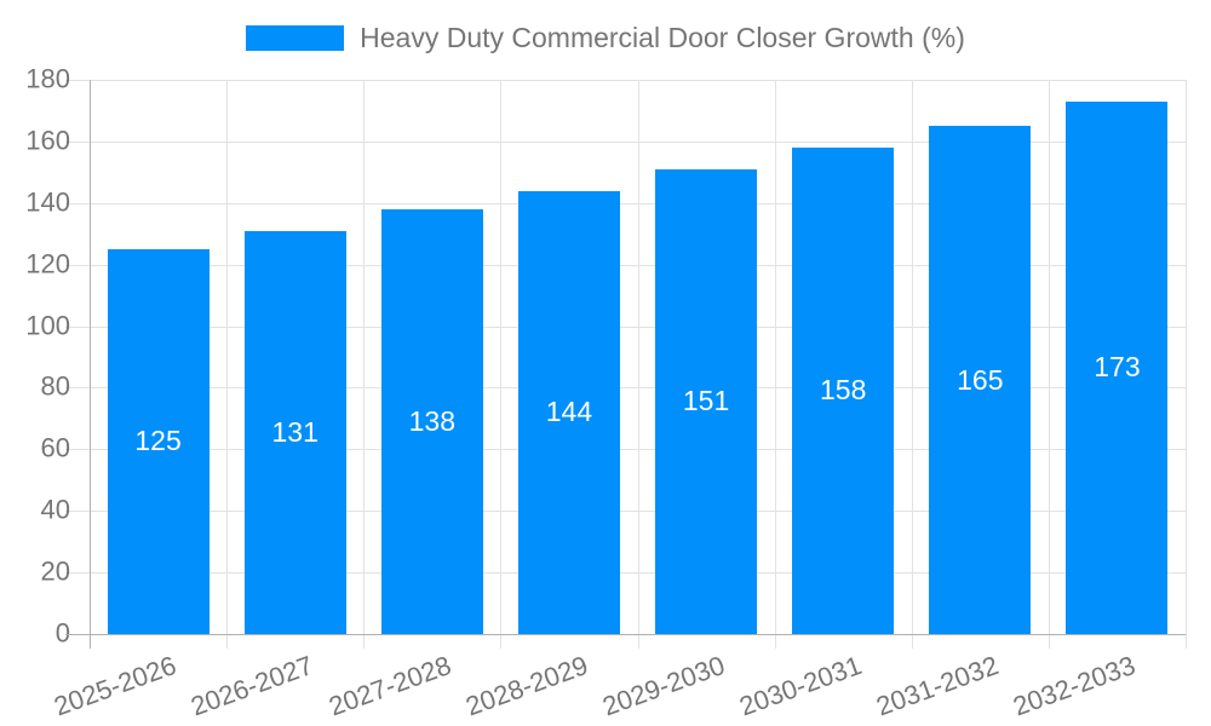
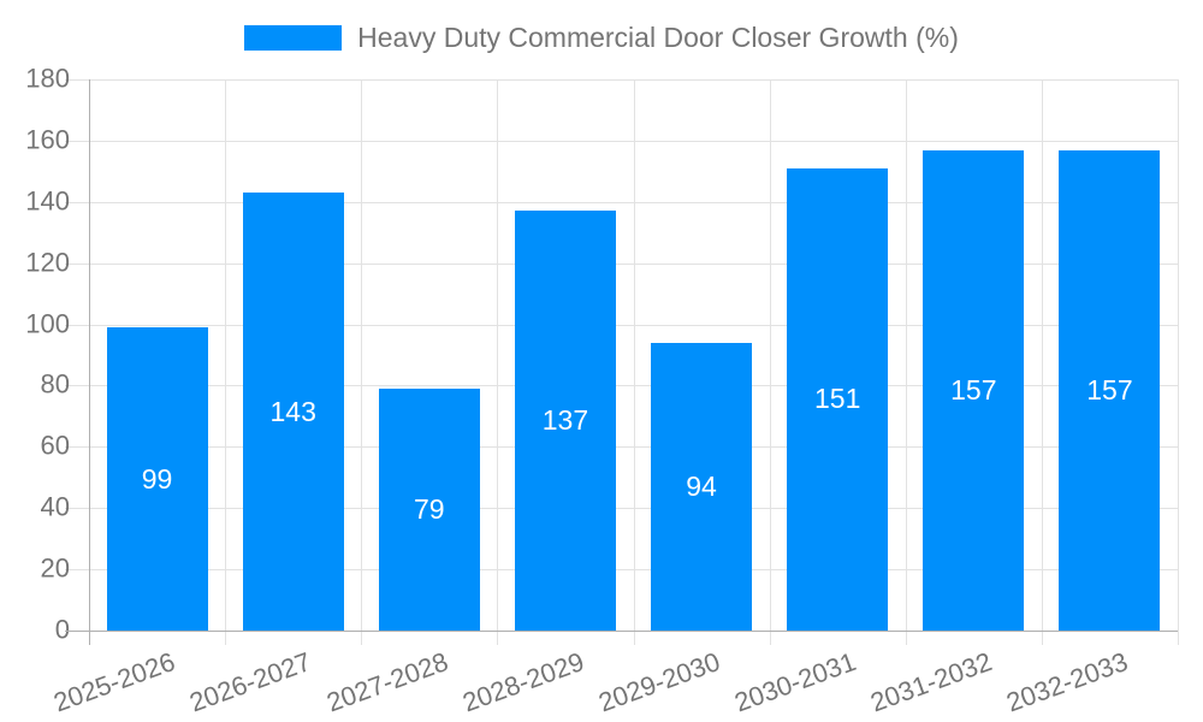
2025-2026: 125 -> 99
2026-2027: 131 -> 143
2027-2028: 138 -> 79
2028-2029: 144 -> 137
2029-2030: 151 -> 94
2030-2031: 158 -> 151
2031-2032: 165 -> 157
2032-2033: 173 -> 157
